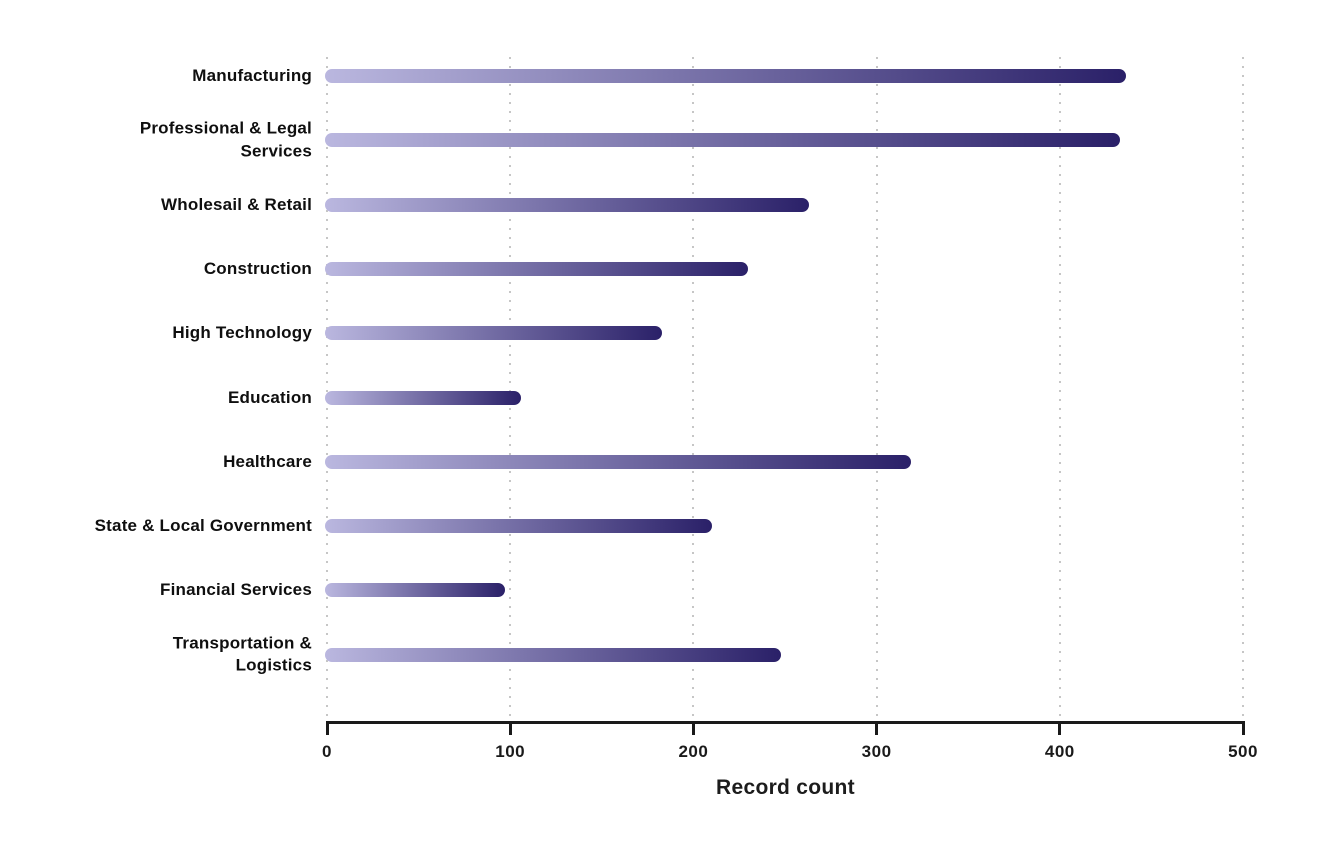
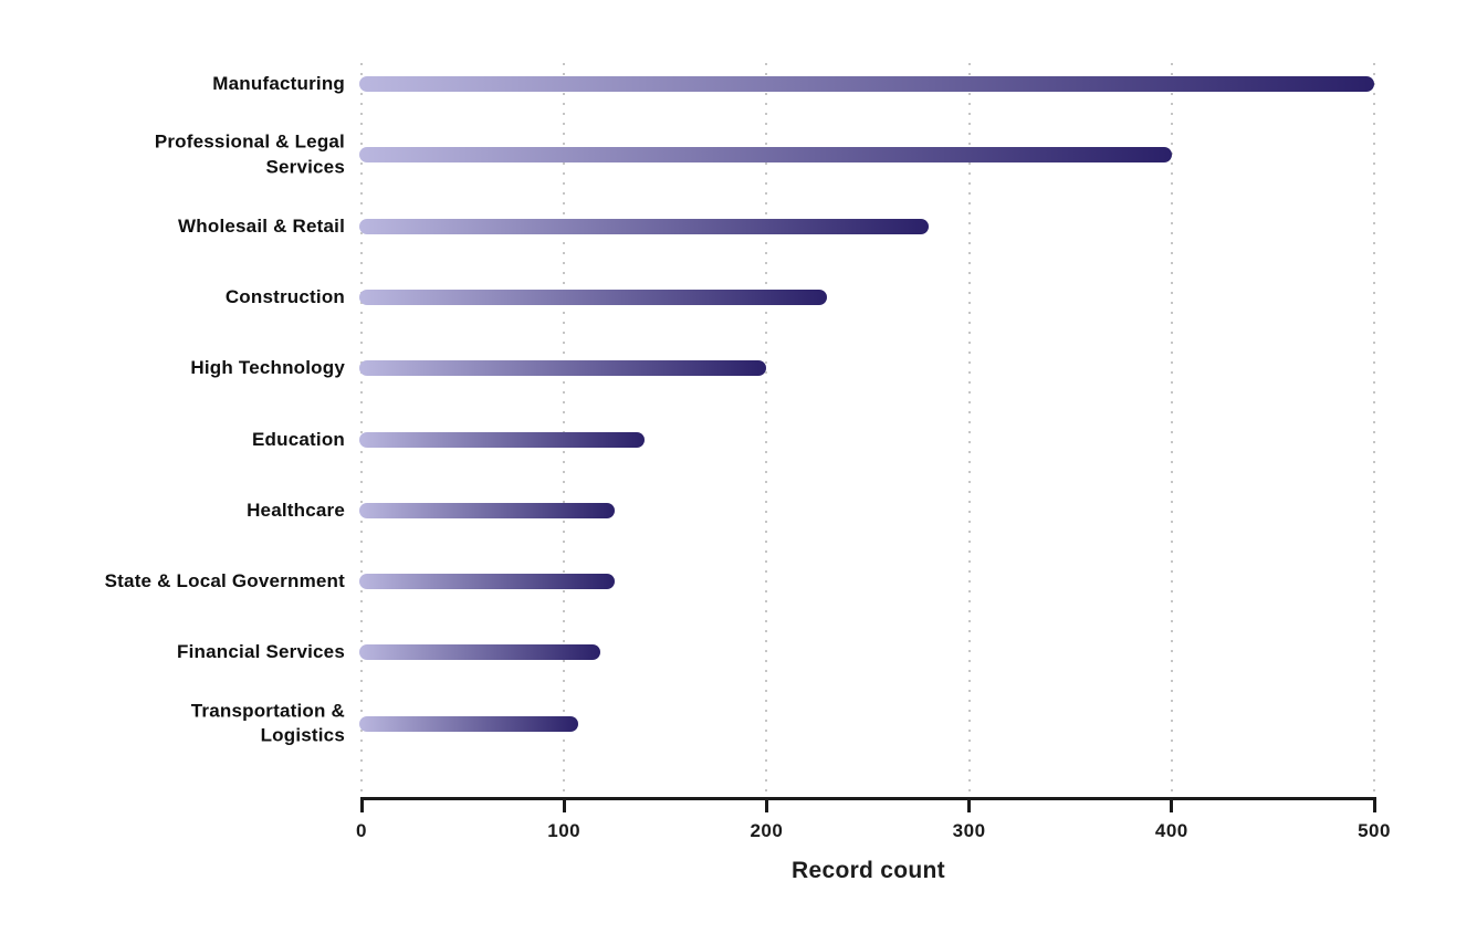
Manufacturing: 436 -> 500
Professional & Legal Services: 433 -> 400
Wholesail & Retail: 263 -> 280
High Technology: 183 -> 200
Education: 106 -> 140
Healthcare: 319 -> 125
State & Local Government: 210 -> 125
Financial Services: 97 -> 118
Transportation & Logistics: 248 -> 107
